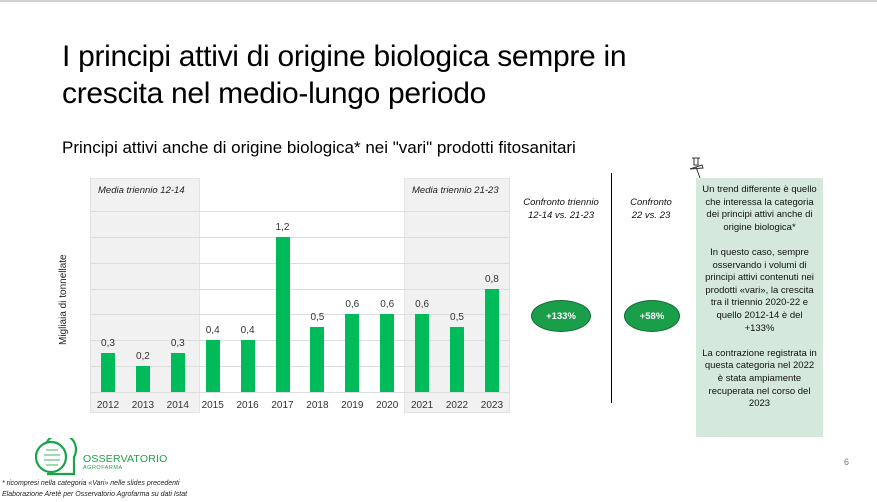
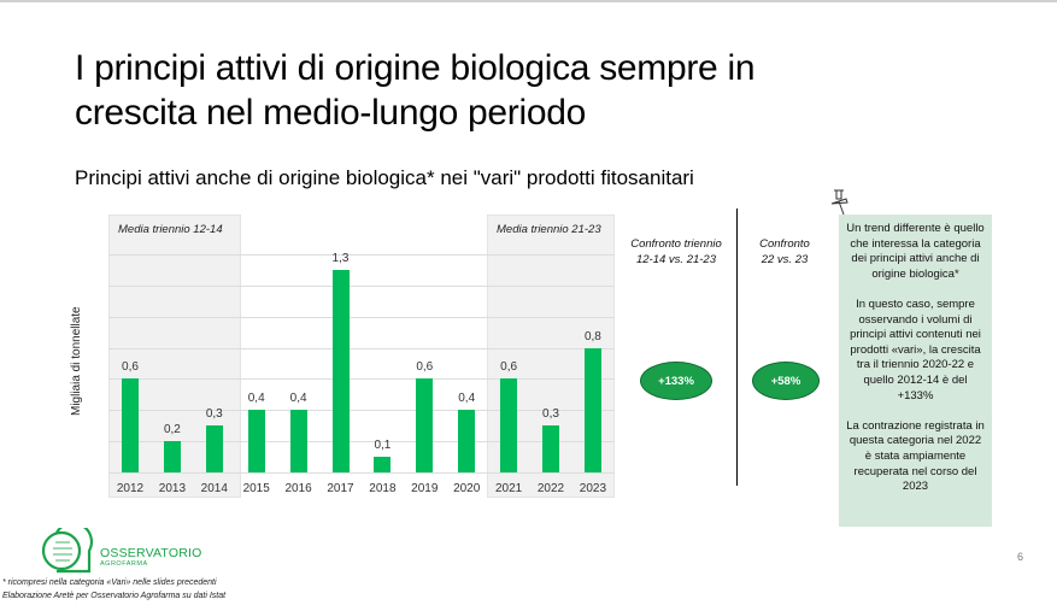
2012: 0,3 -> 0,6
2017: 1,2 -> 1,3
2018: 0,5 -> 0,1
2020: 0,6 -> 0,4
2022: 0,5 -> 0,3
